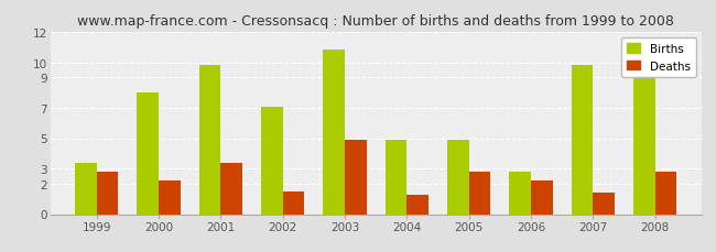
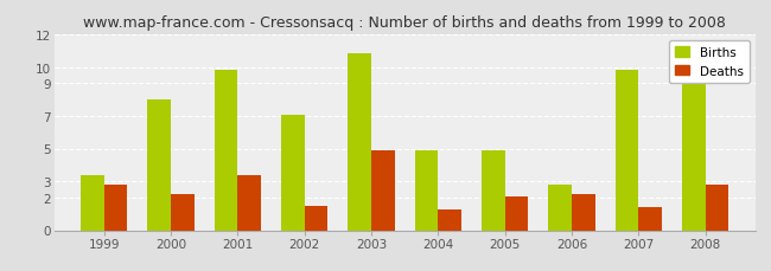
Deaths/2005: 2.8 -> 2.1
